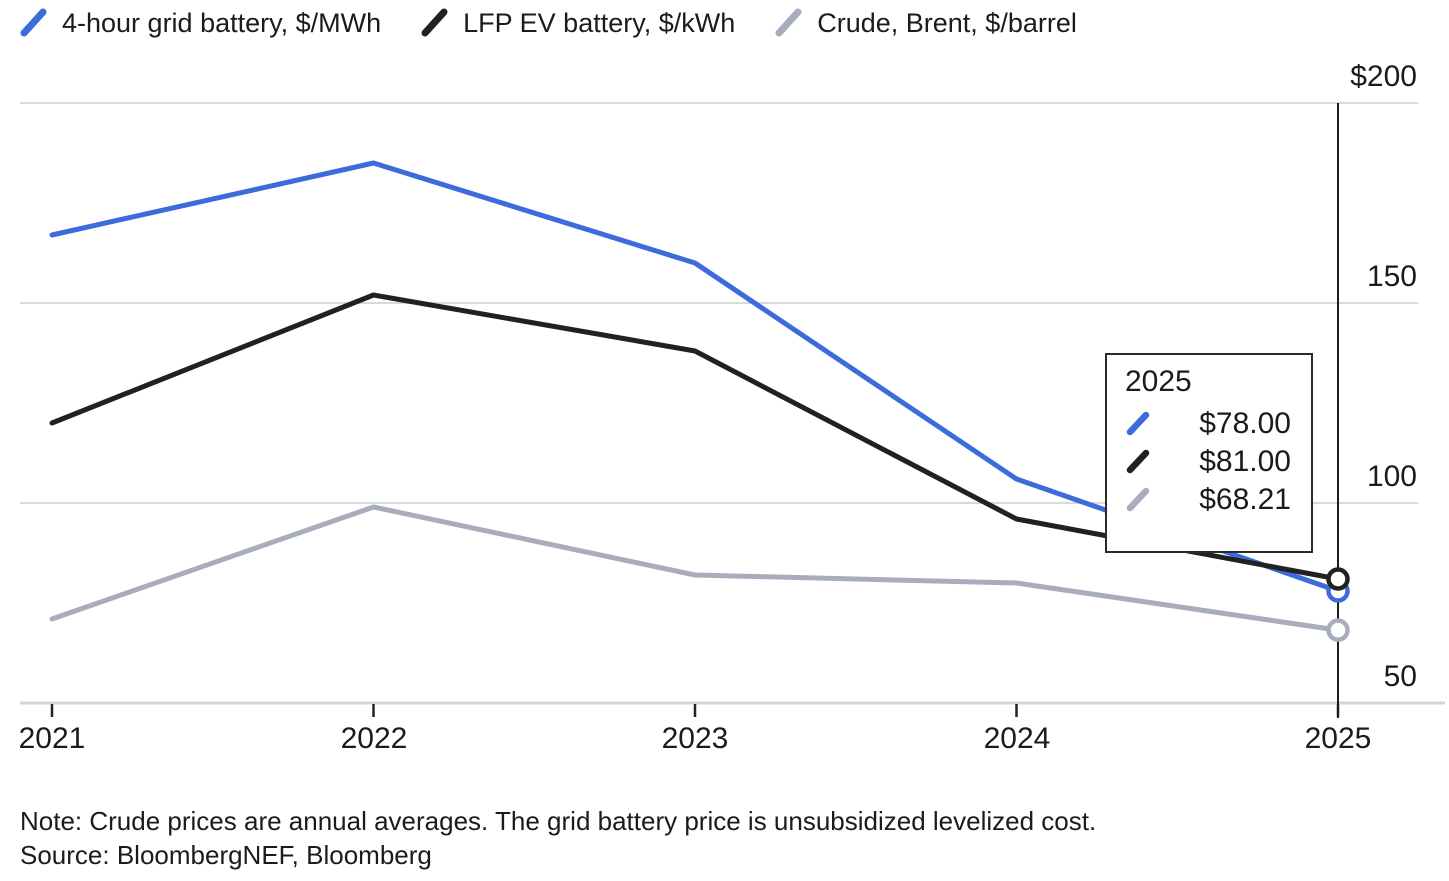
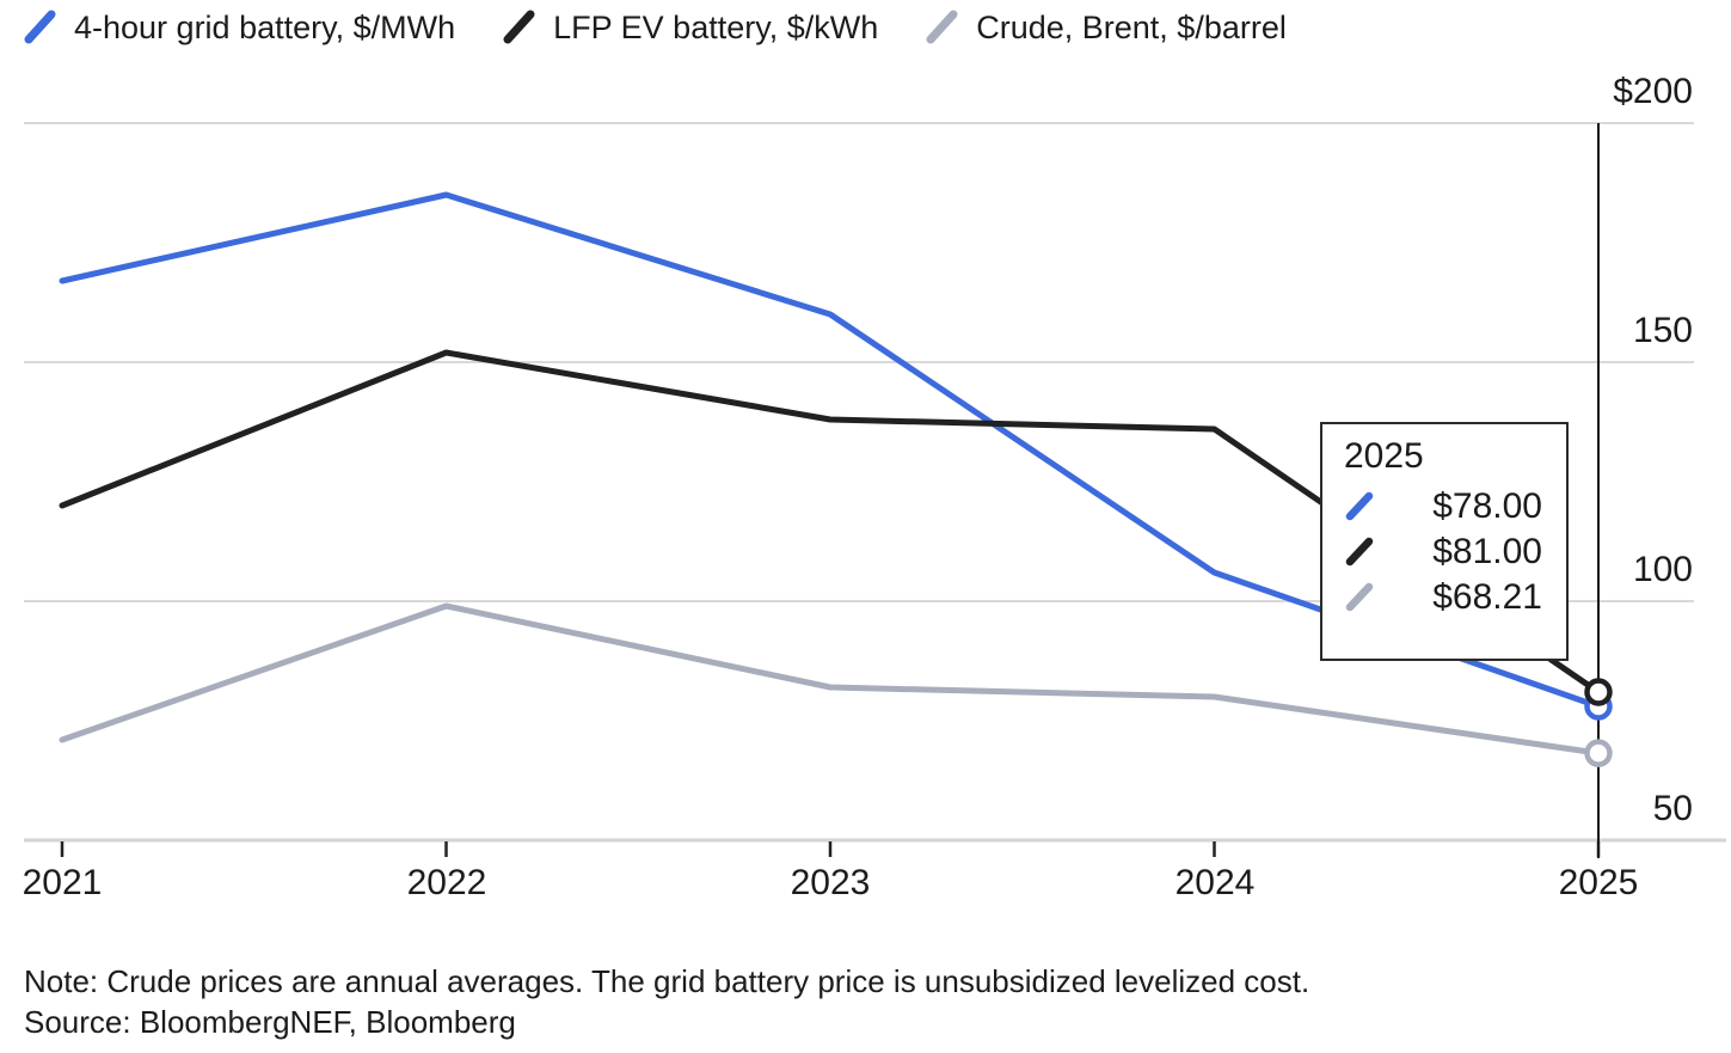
LFP EV battery, $/kWh/2024: $96 -> $136
